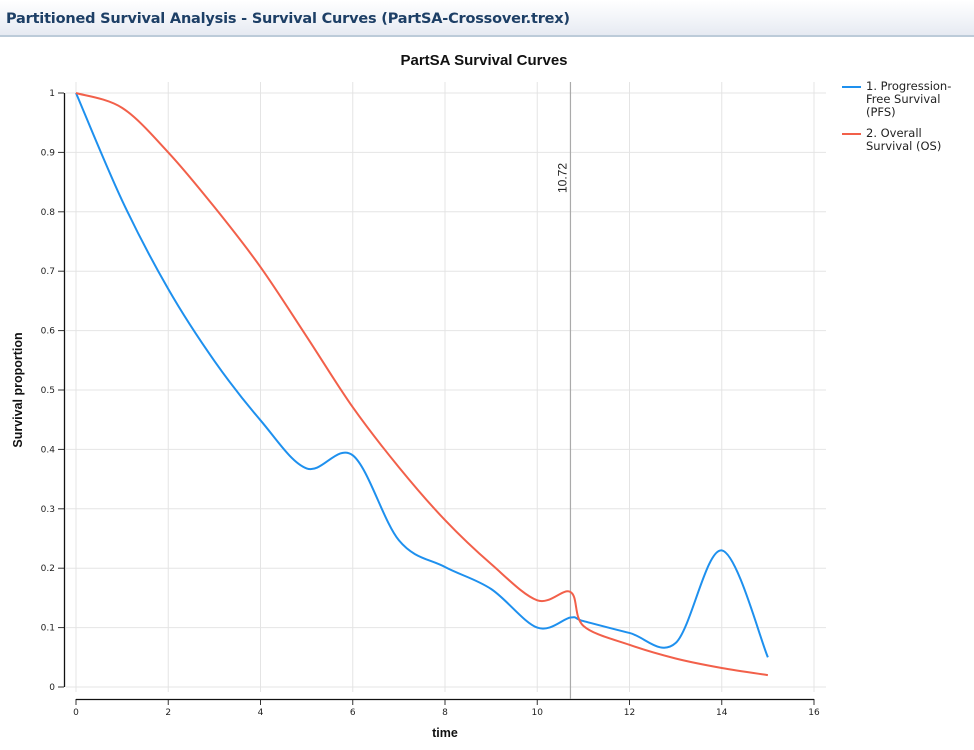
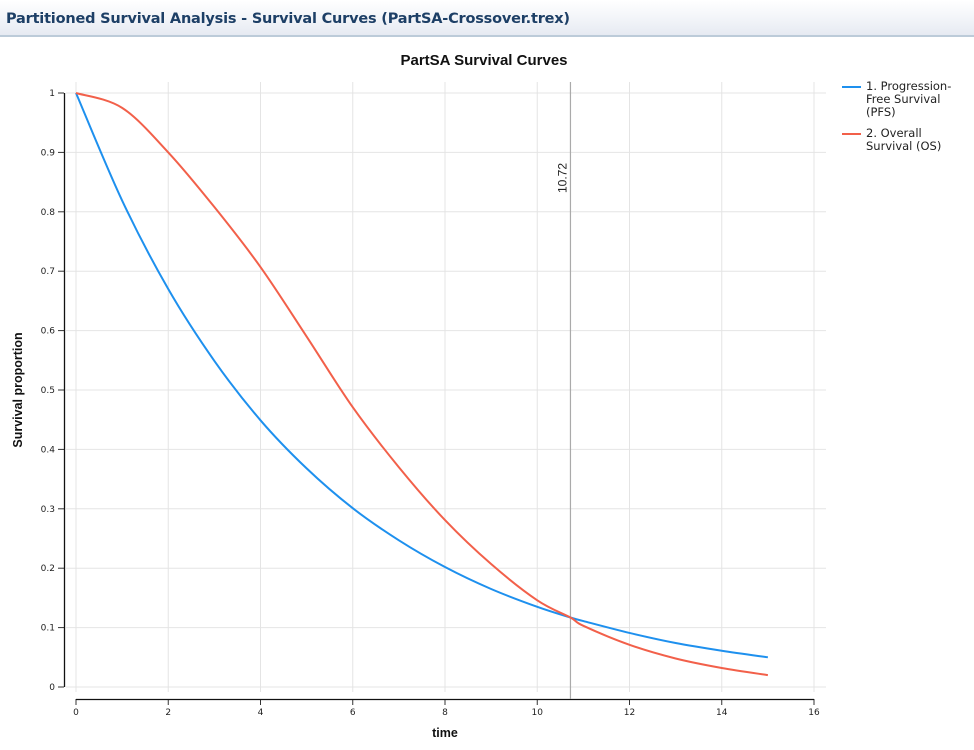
1. Progression-Free Survival (PFS)/6: 0.39 -> 0.30
1. Progression-Free Survival (PFS)/10: 0.10 -> 0.14
2. Overall Survival (OS)/10.72: 0.16 -> 0.12
1. Progression-Free Survival (PFS)/14: 0.23 -> 0.06
